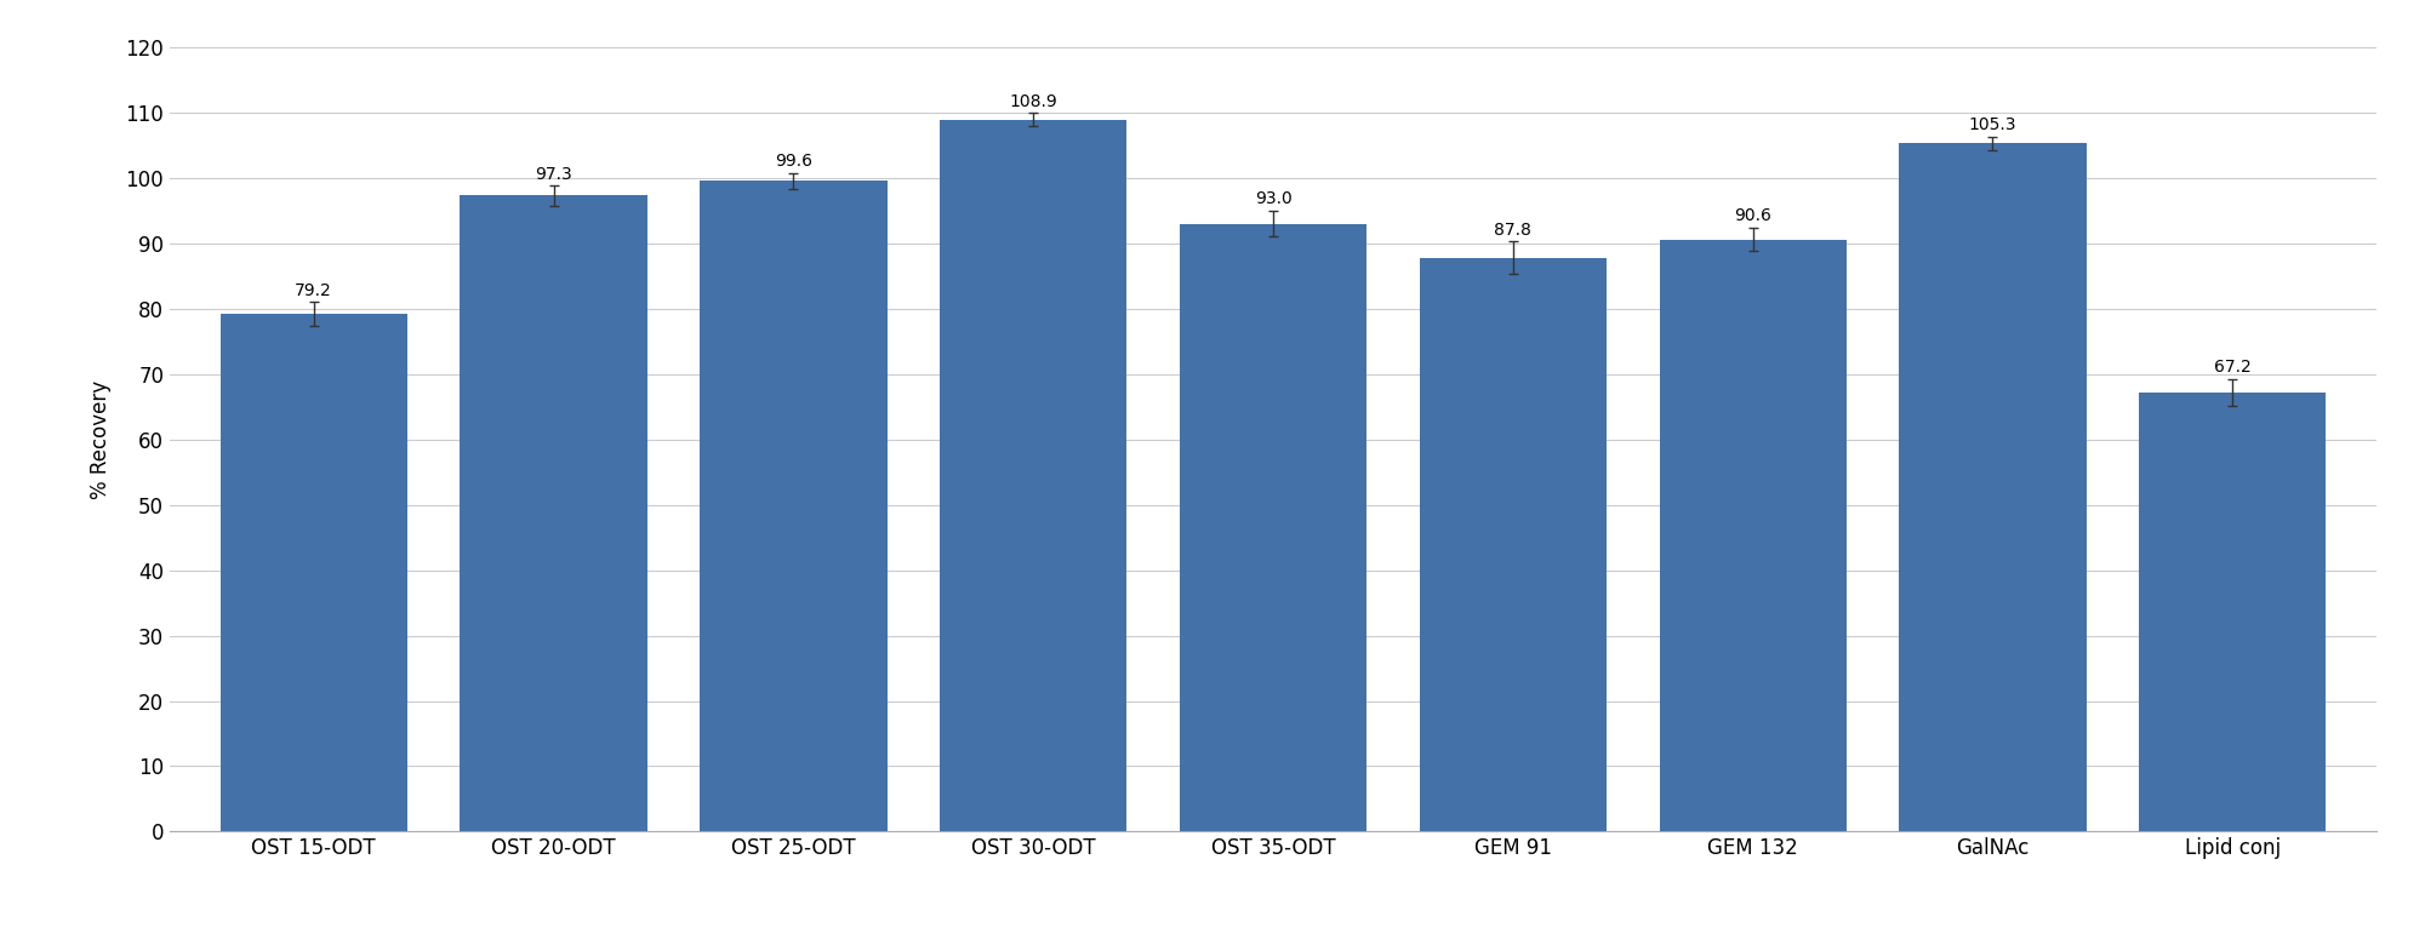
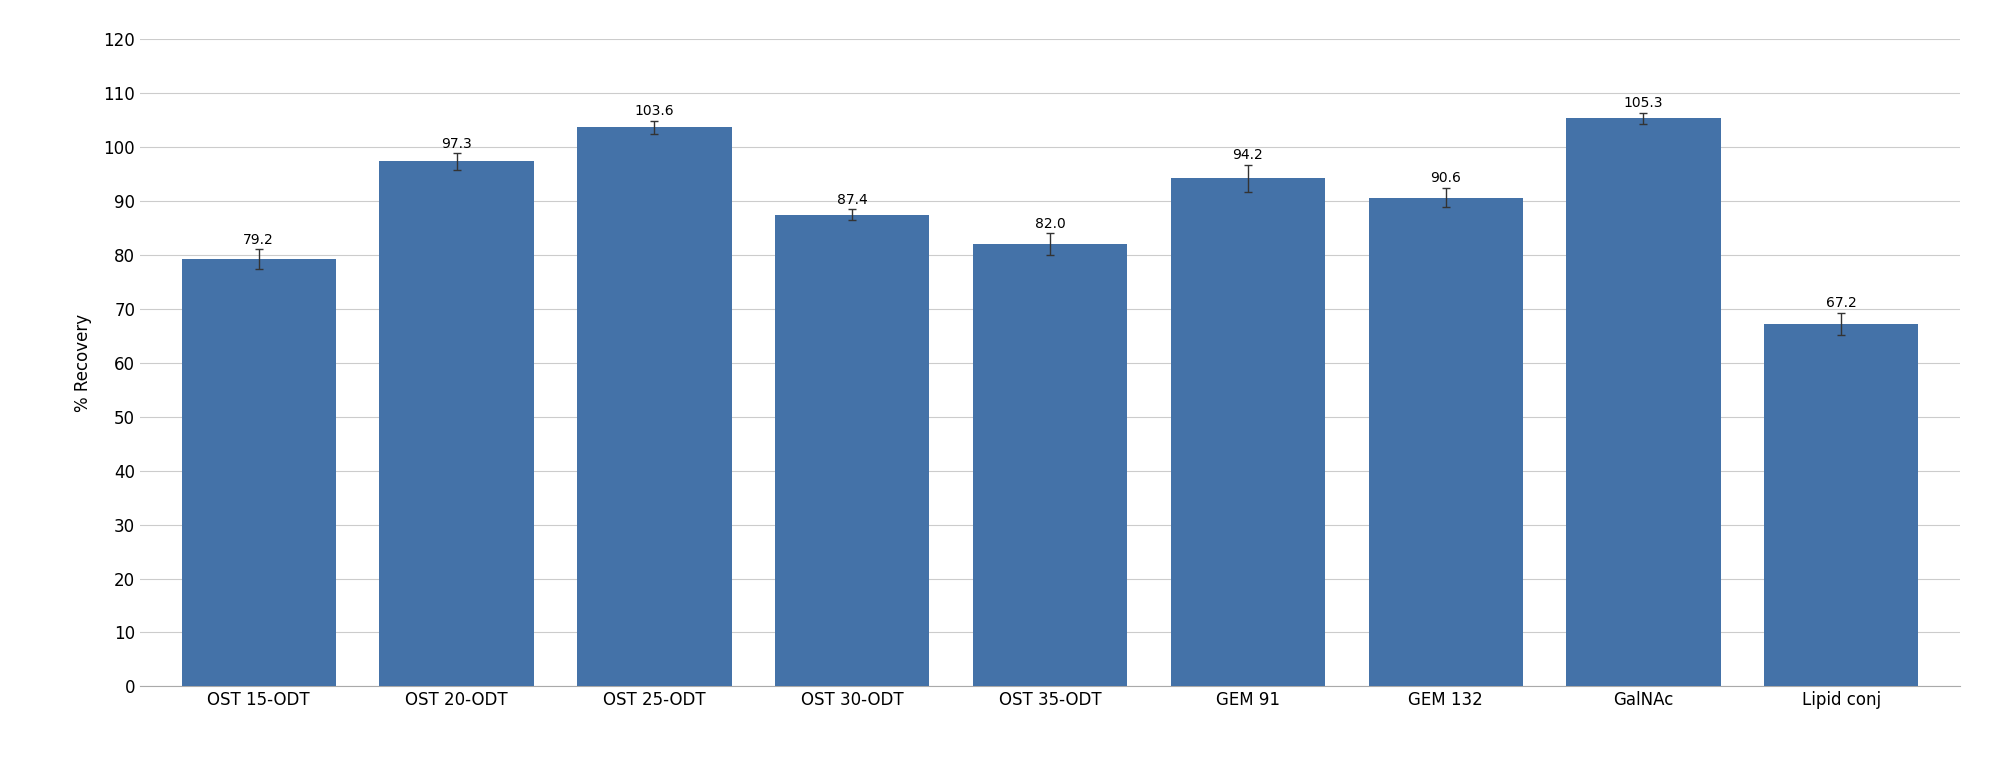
OST 25-ODT: 99.6 -> 103.6
OST 30-ODT: 108.9 -> 87.4
OST 35-ODT: 93.0 -> 82.0
GEM 91: 87.8 -> 94.2
